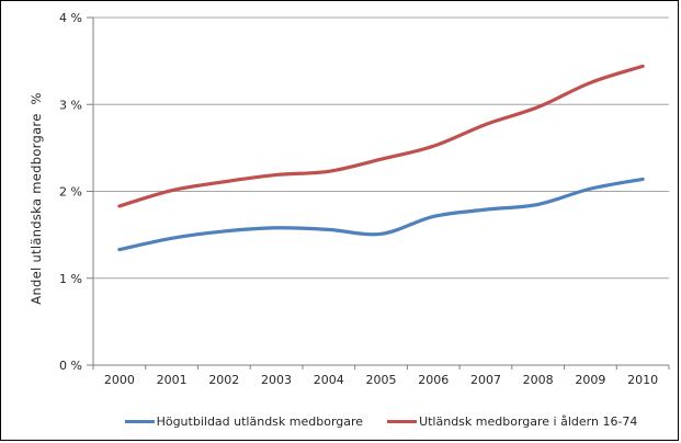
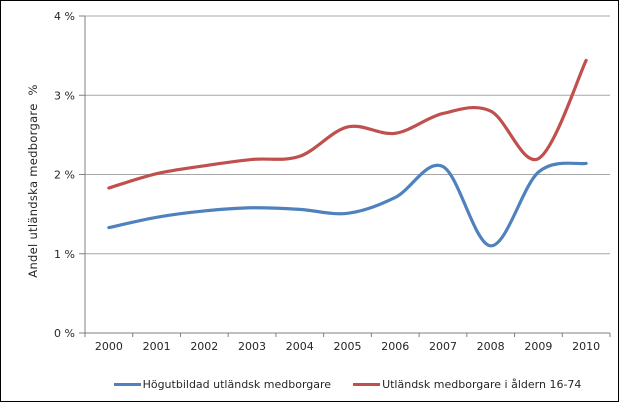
Utländsk medborgare i åldern 16-74/2005: 2.4% -> 2.6%
Högutbildad utländsk medborgare/2007: 1.8% -> 2.1%
Högutbildad utländsk medborgare/2008: 1.9% -> 1.1%
Utländsk medborgare i åldern 16-74/2008: 3.0% -> 2.8%
Utländsk medborgare i åldern 16-74/2009: 3.2% -> 2.2%
